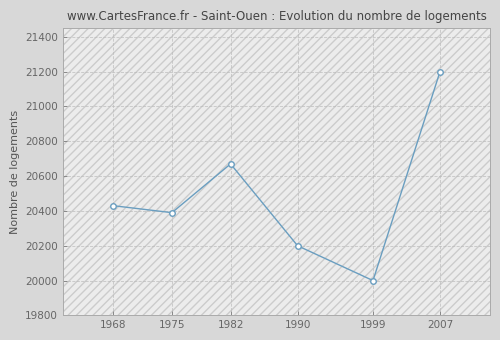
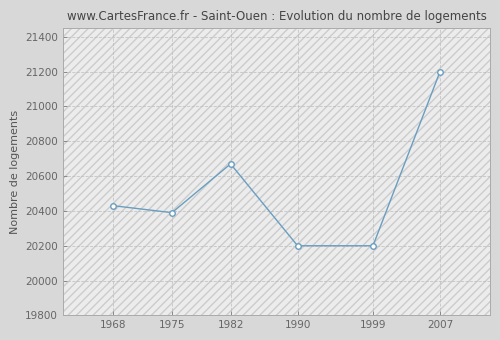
1999: 20000 -> 20200
